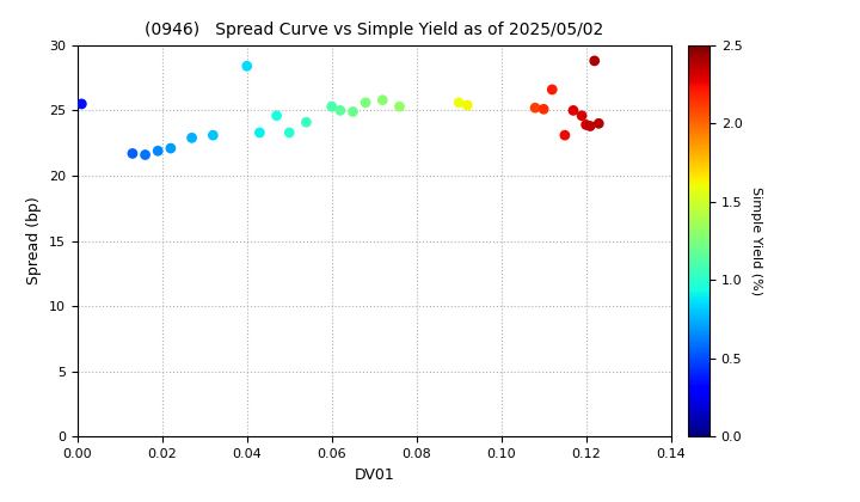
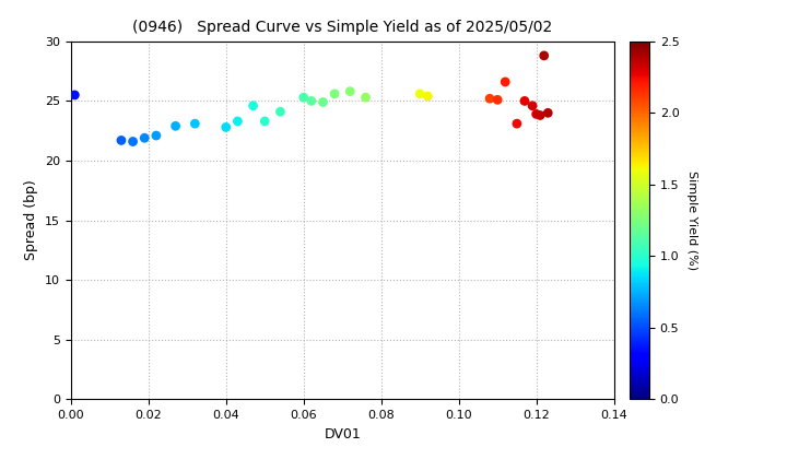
0.04: 28.4 -> 22.8
